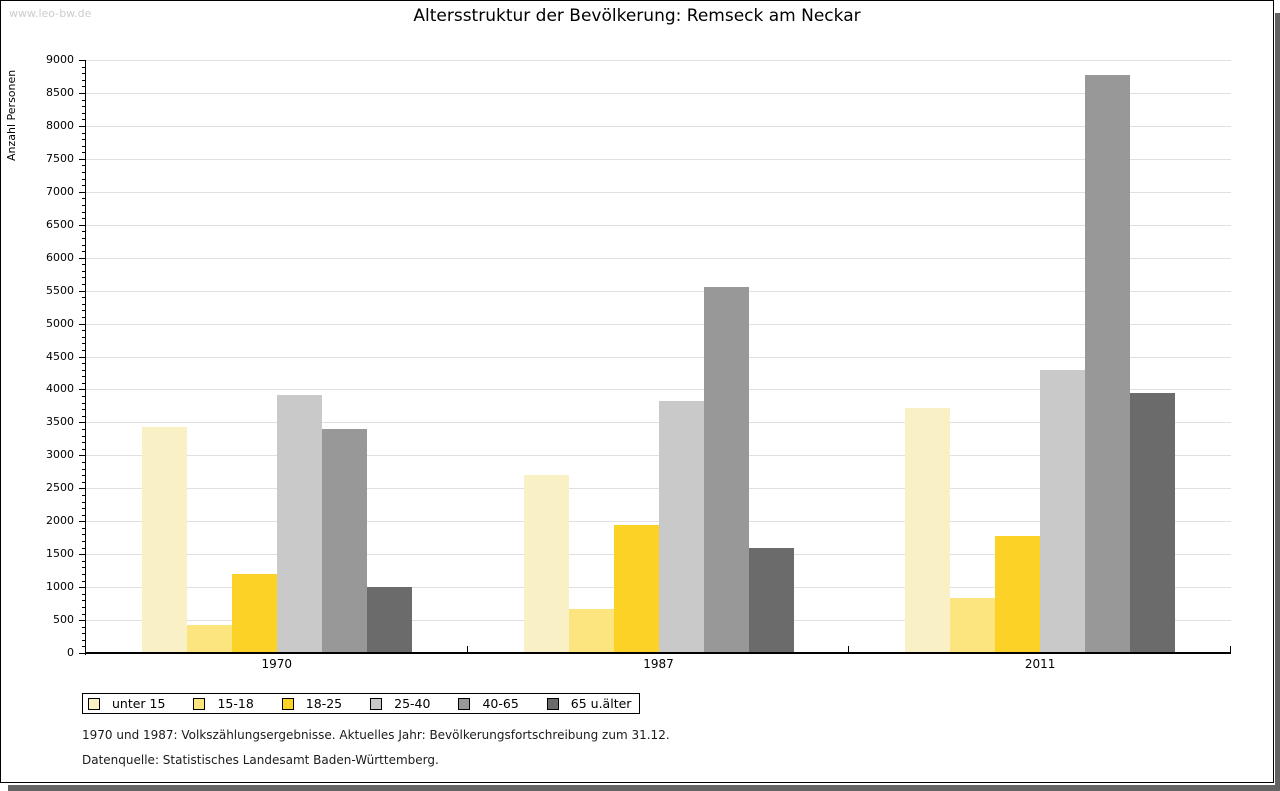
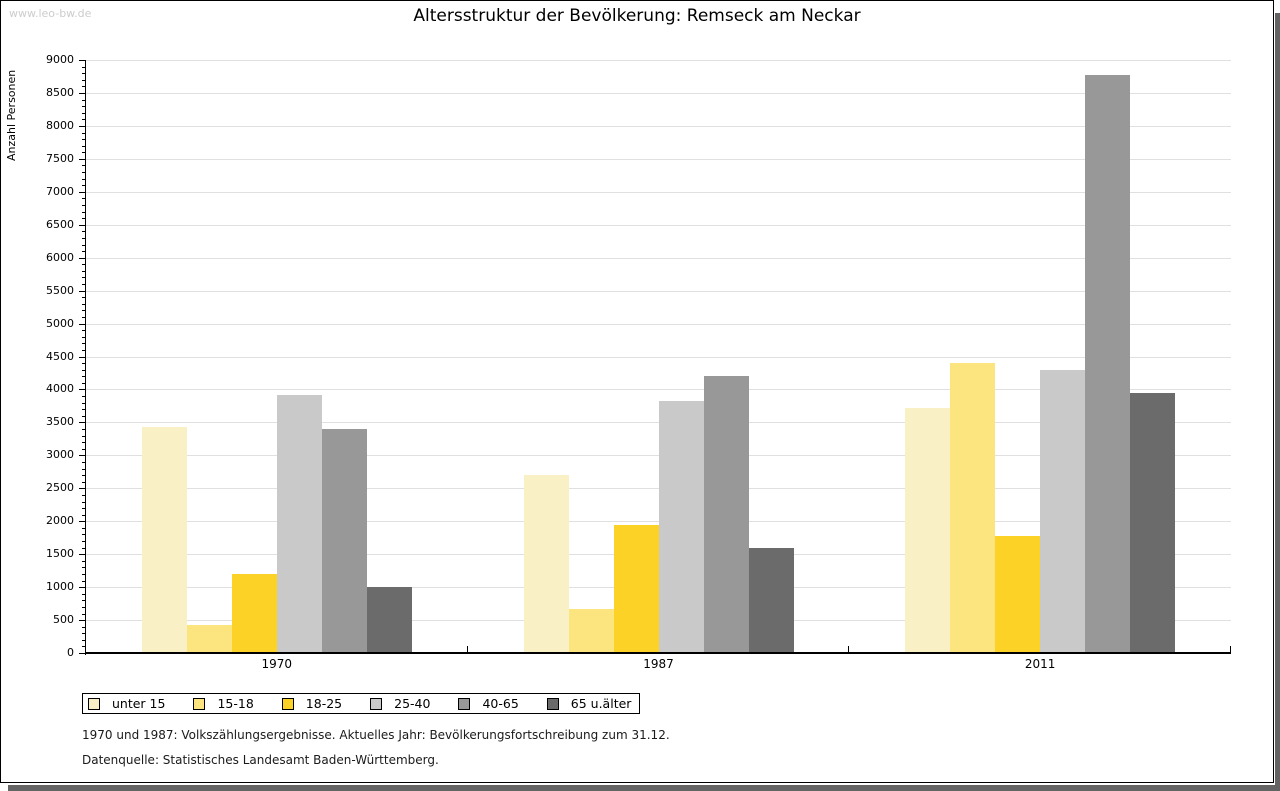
40-65/1987: 5600 -> 4200
15-18/2011: 800 -> 4400
